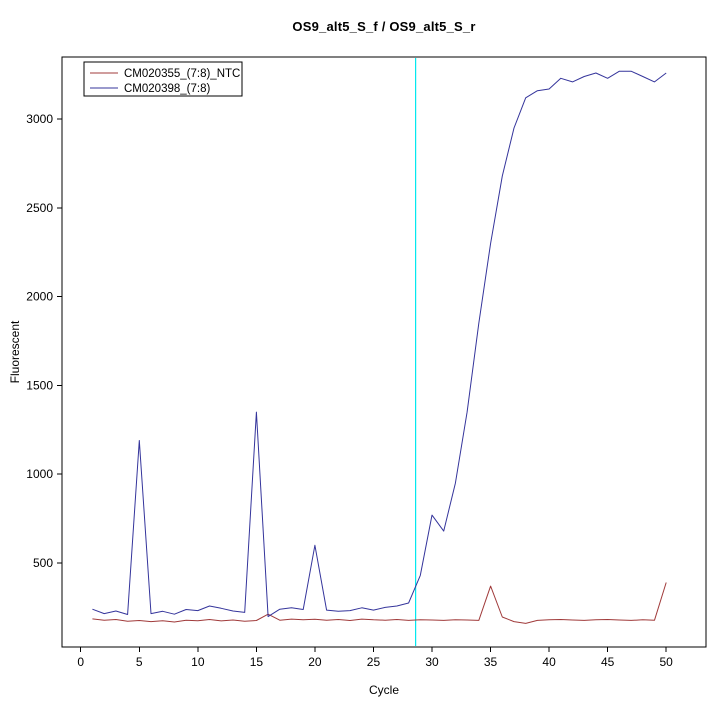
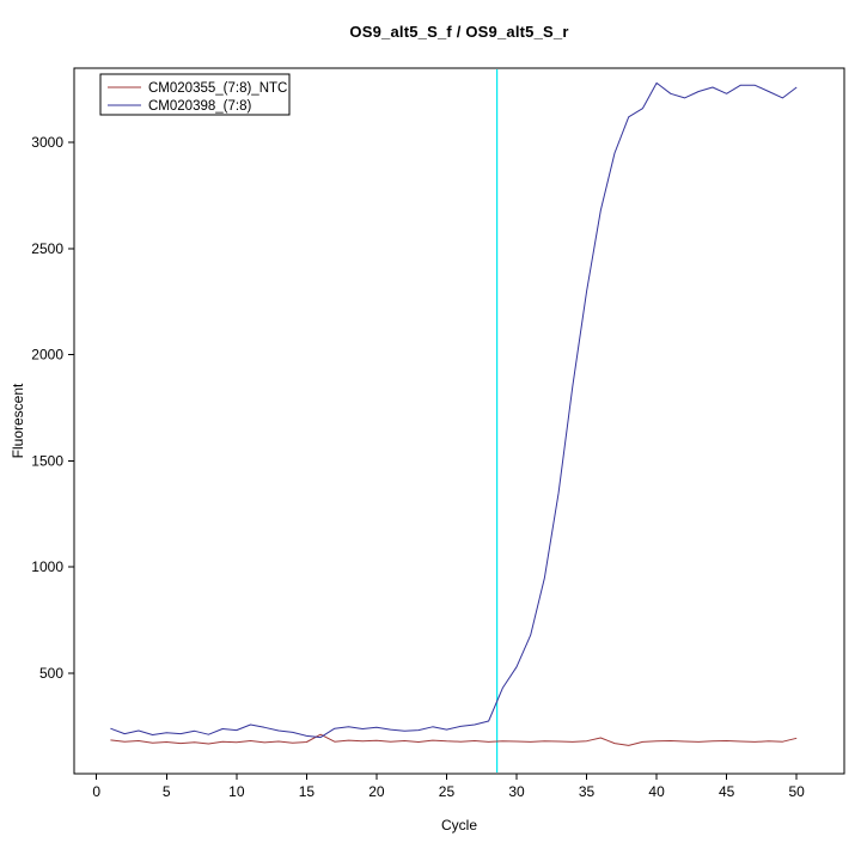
CM020398_(7:8)/5: 1190 -> 220
CM020398_(7:8)/15: 1350 -> 200
CM020398_(7:8)/20: 600 -> 240
CM020398_(7:8)/30: 770 -> 530
CM020355_(7:8)_NTC/35: 370 -> 180
CM020398_(7:8)/40: 3170 -> 3280
CM020355_(7:8)_NTC/50: 390 -> 190
